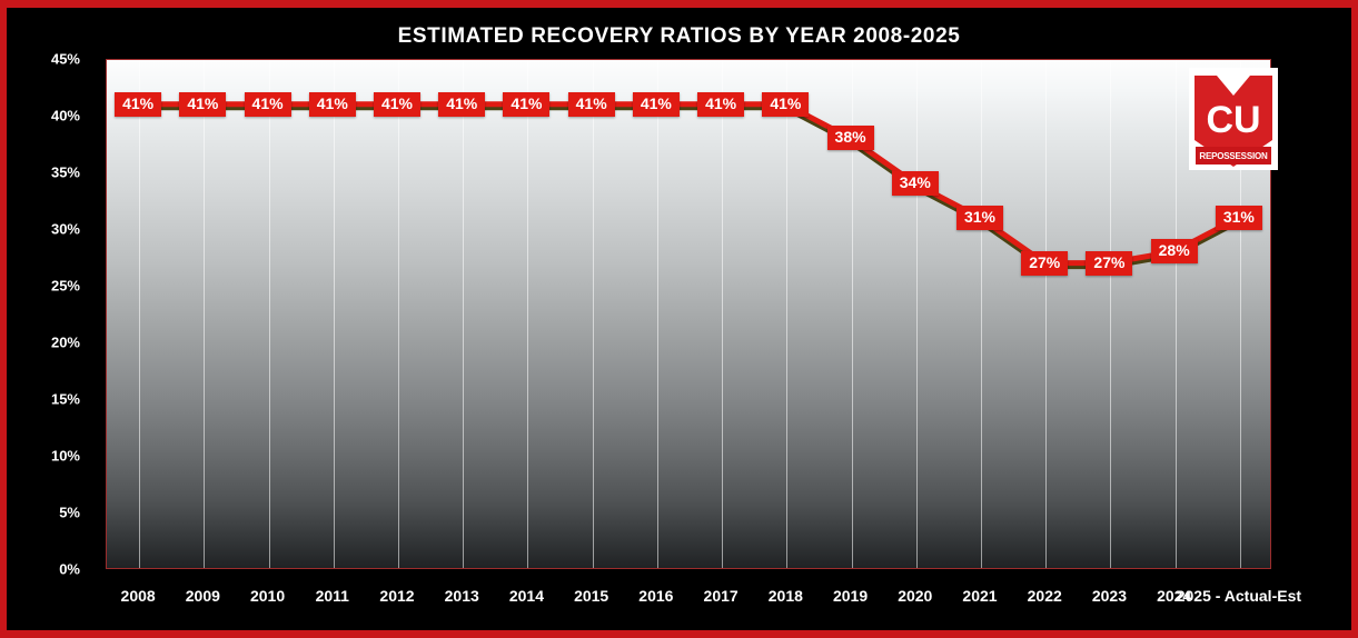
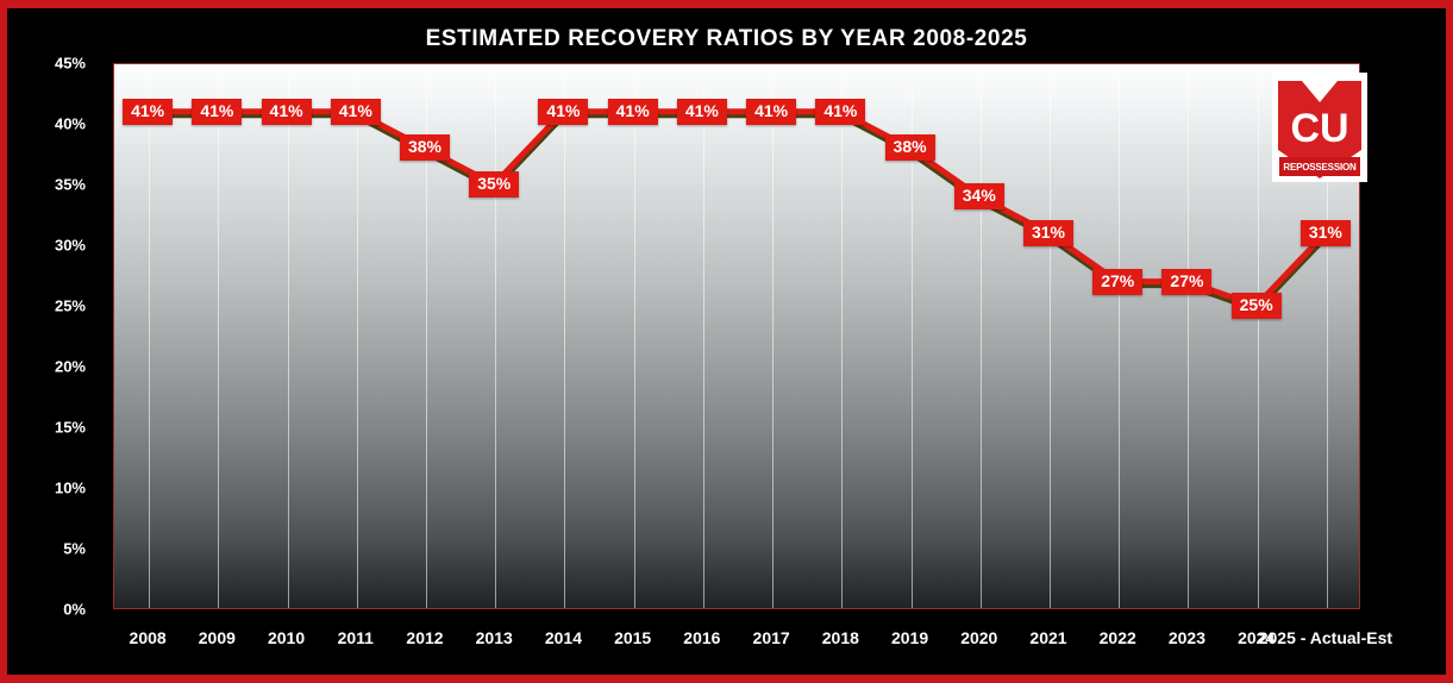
2012: 41% -> 38%
2013: 41% -> 35%
2024: 28% -> 25%
